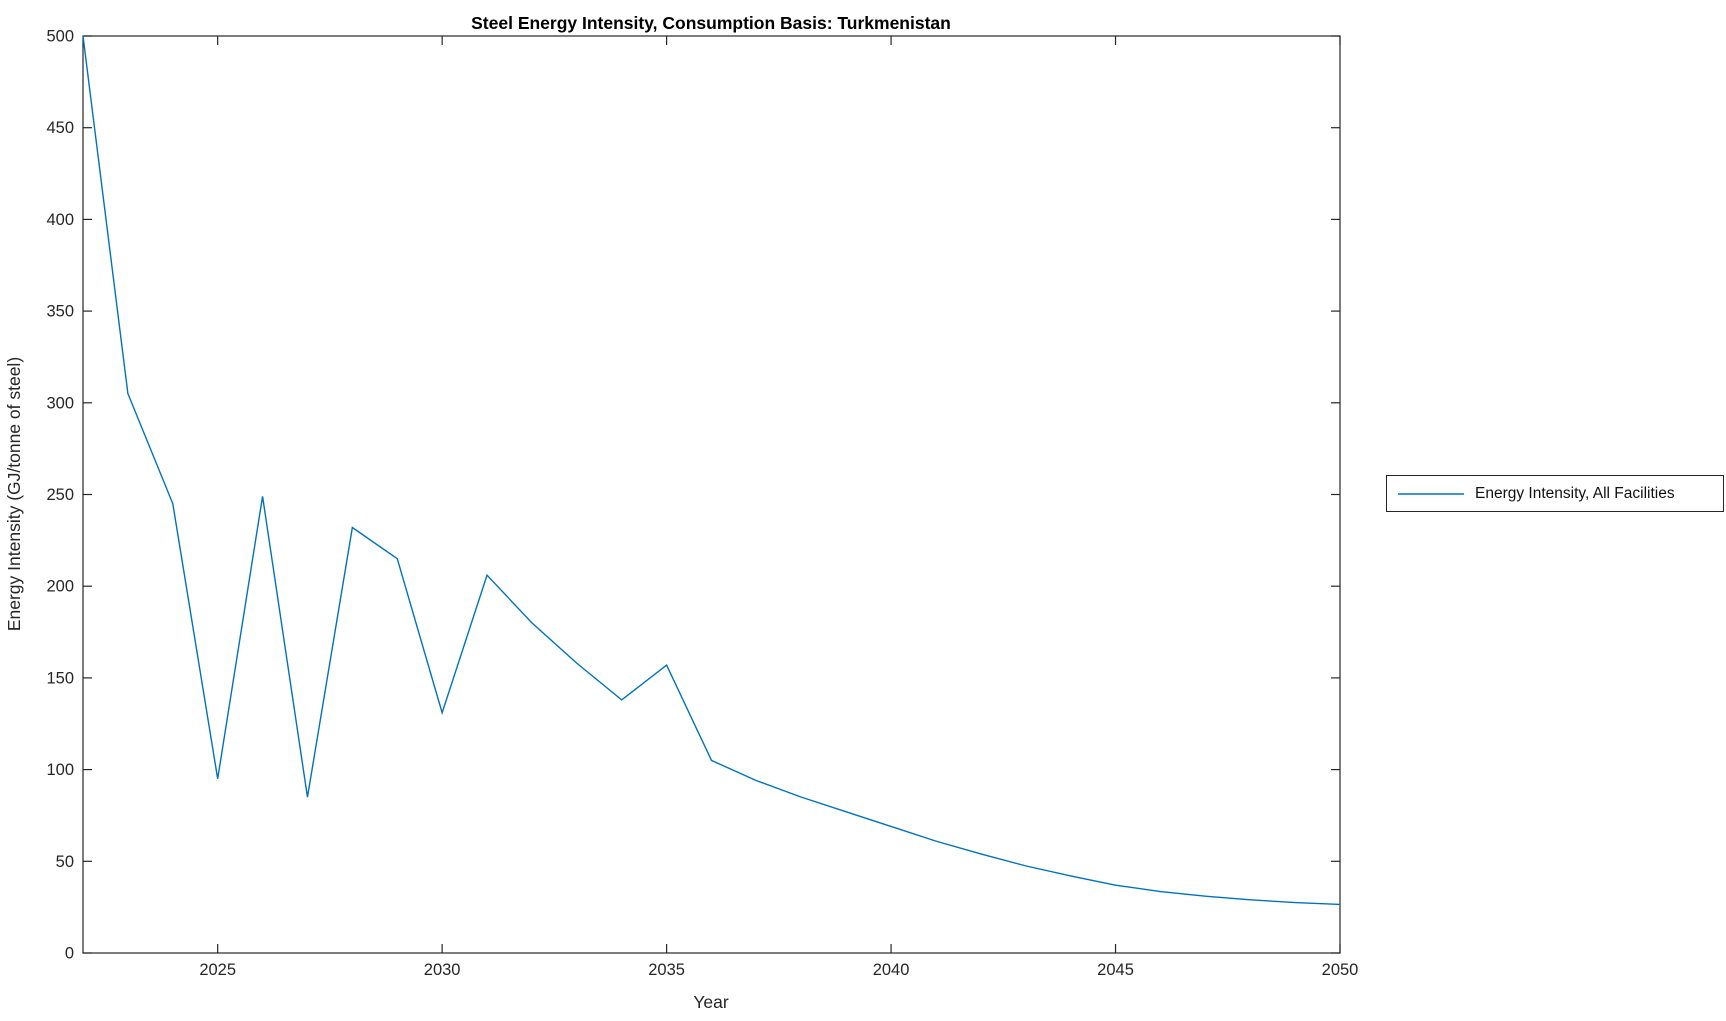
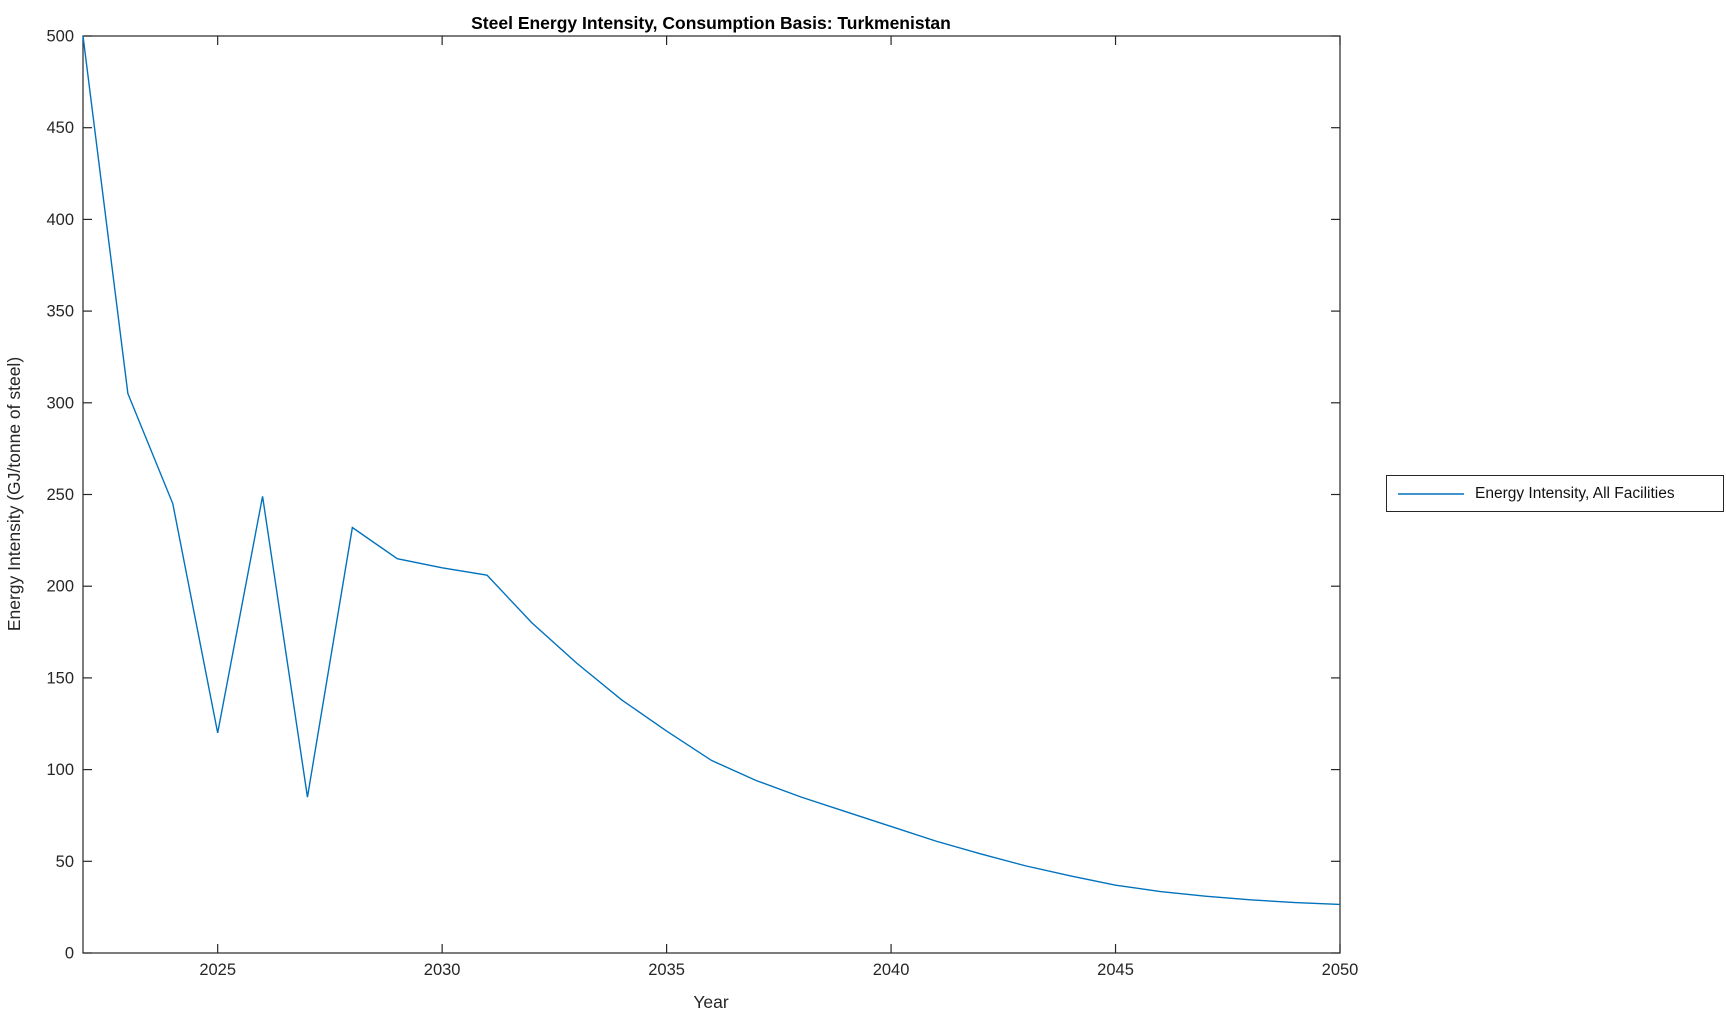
2025: 95 -> 120
2030: 131 -> 210
2035: 157 -> 121
